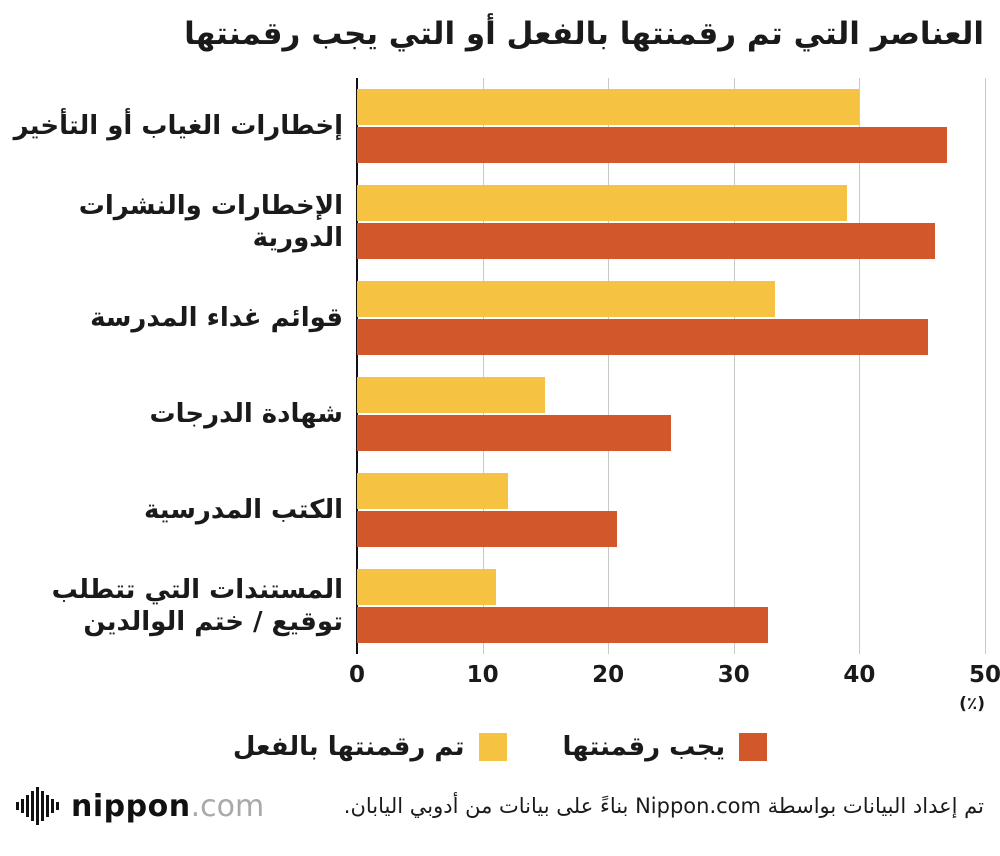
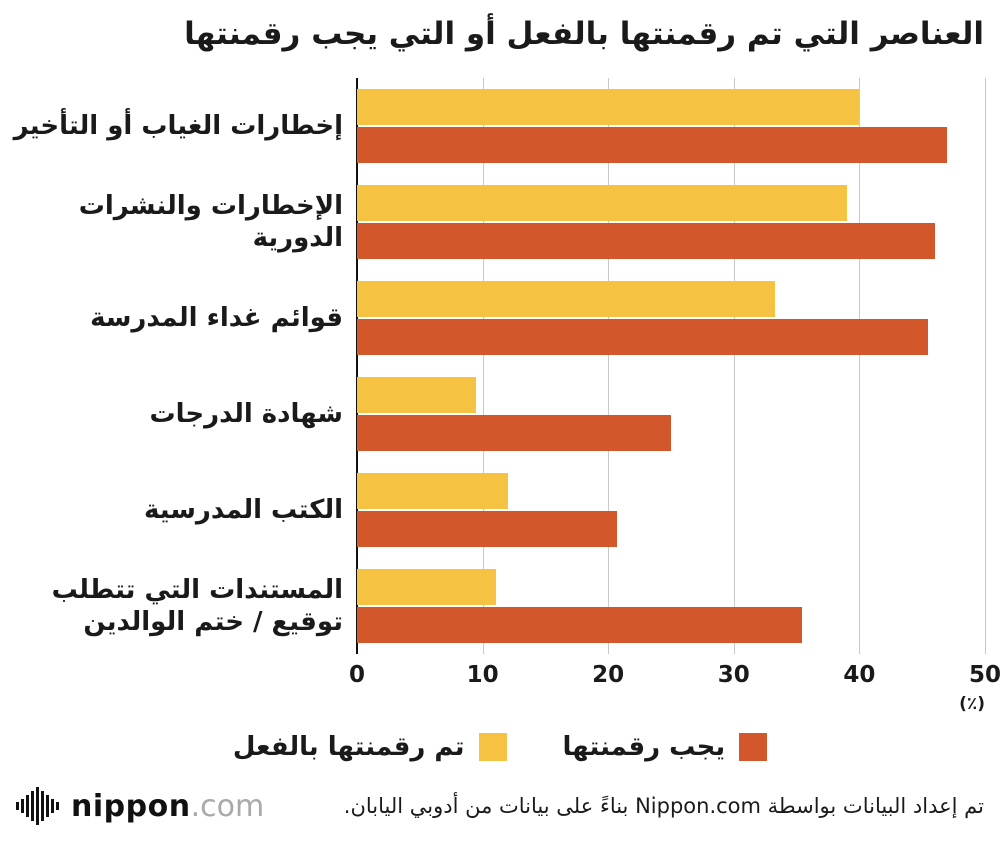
تم رقمنتها بالفعل/شهادة الدرجات: 15.0 -> 9.5
يجب رقمنتها/المستندات التي تتطلب توقيع / ختم الوالدين: 32.7 -> 35.4
